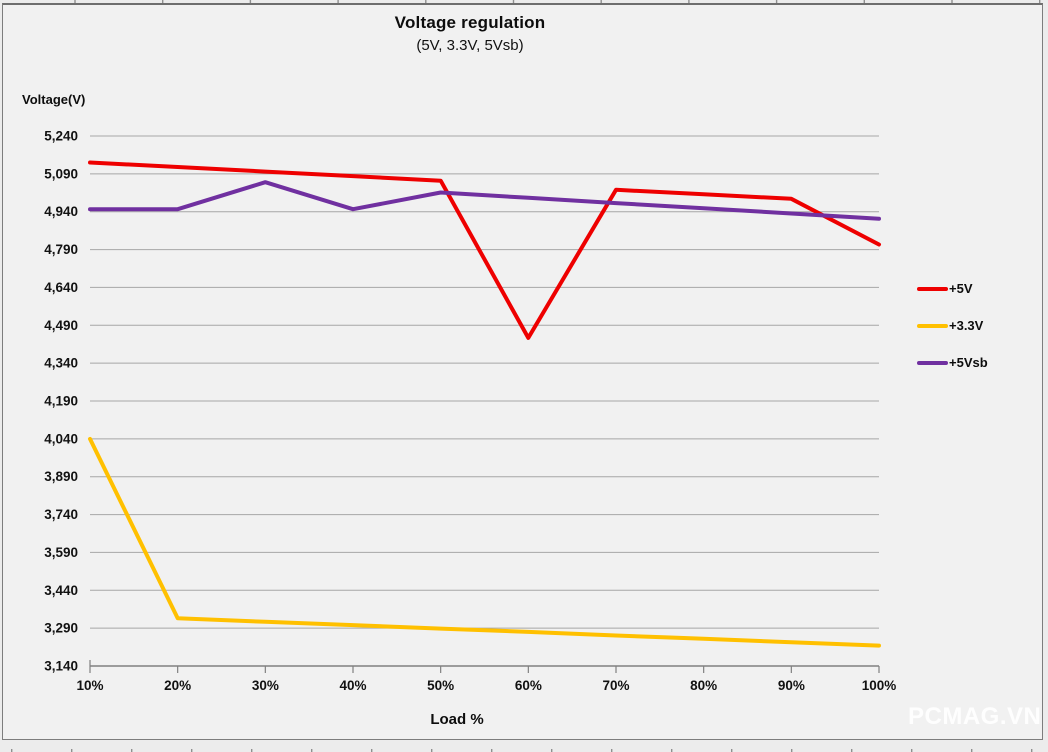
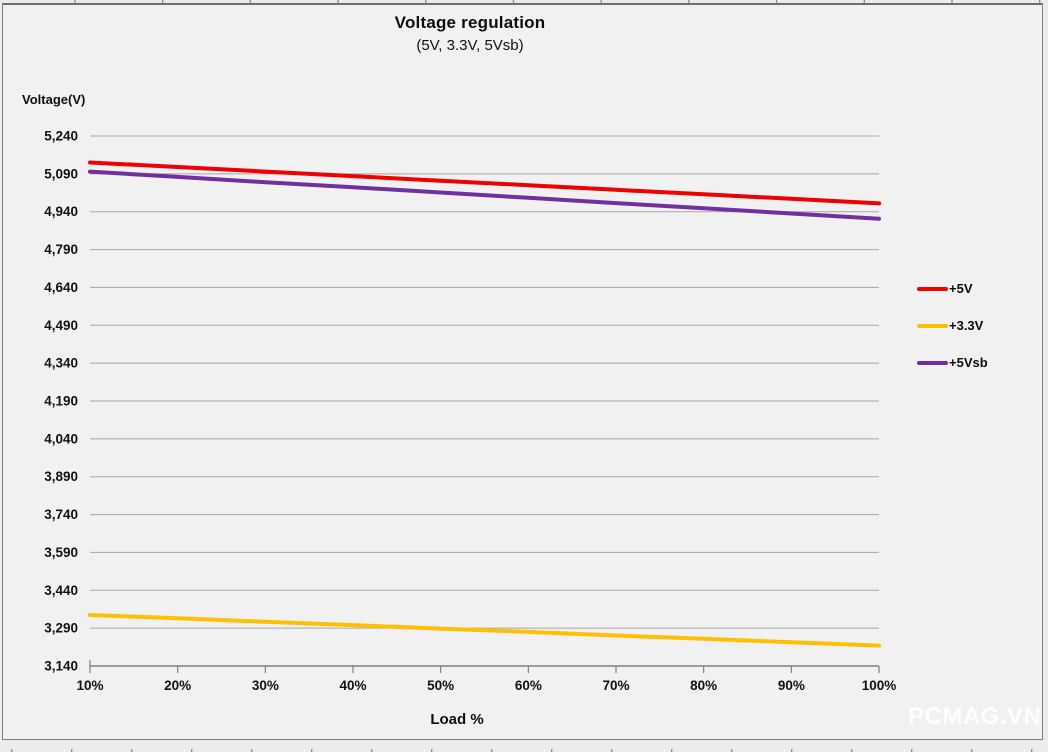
+3.3V/10%: 4040 -> 3340
+5Vsb/10%: 4950 -> 5100
+5Vsb/20%: 4950 -> 5080
+5Vsb/40%: 4950 -> 5040
+5V/60%: 4440 -> 5040
+5V/100%: 4810 -> 4970
